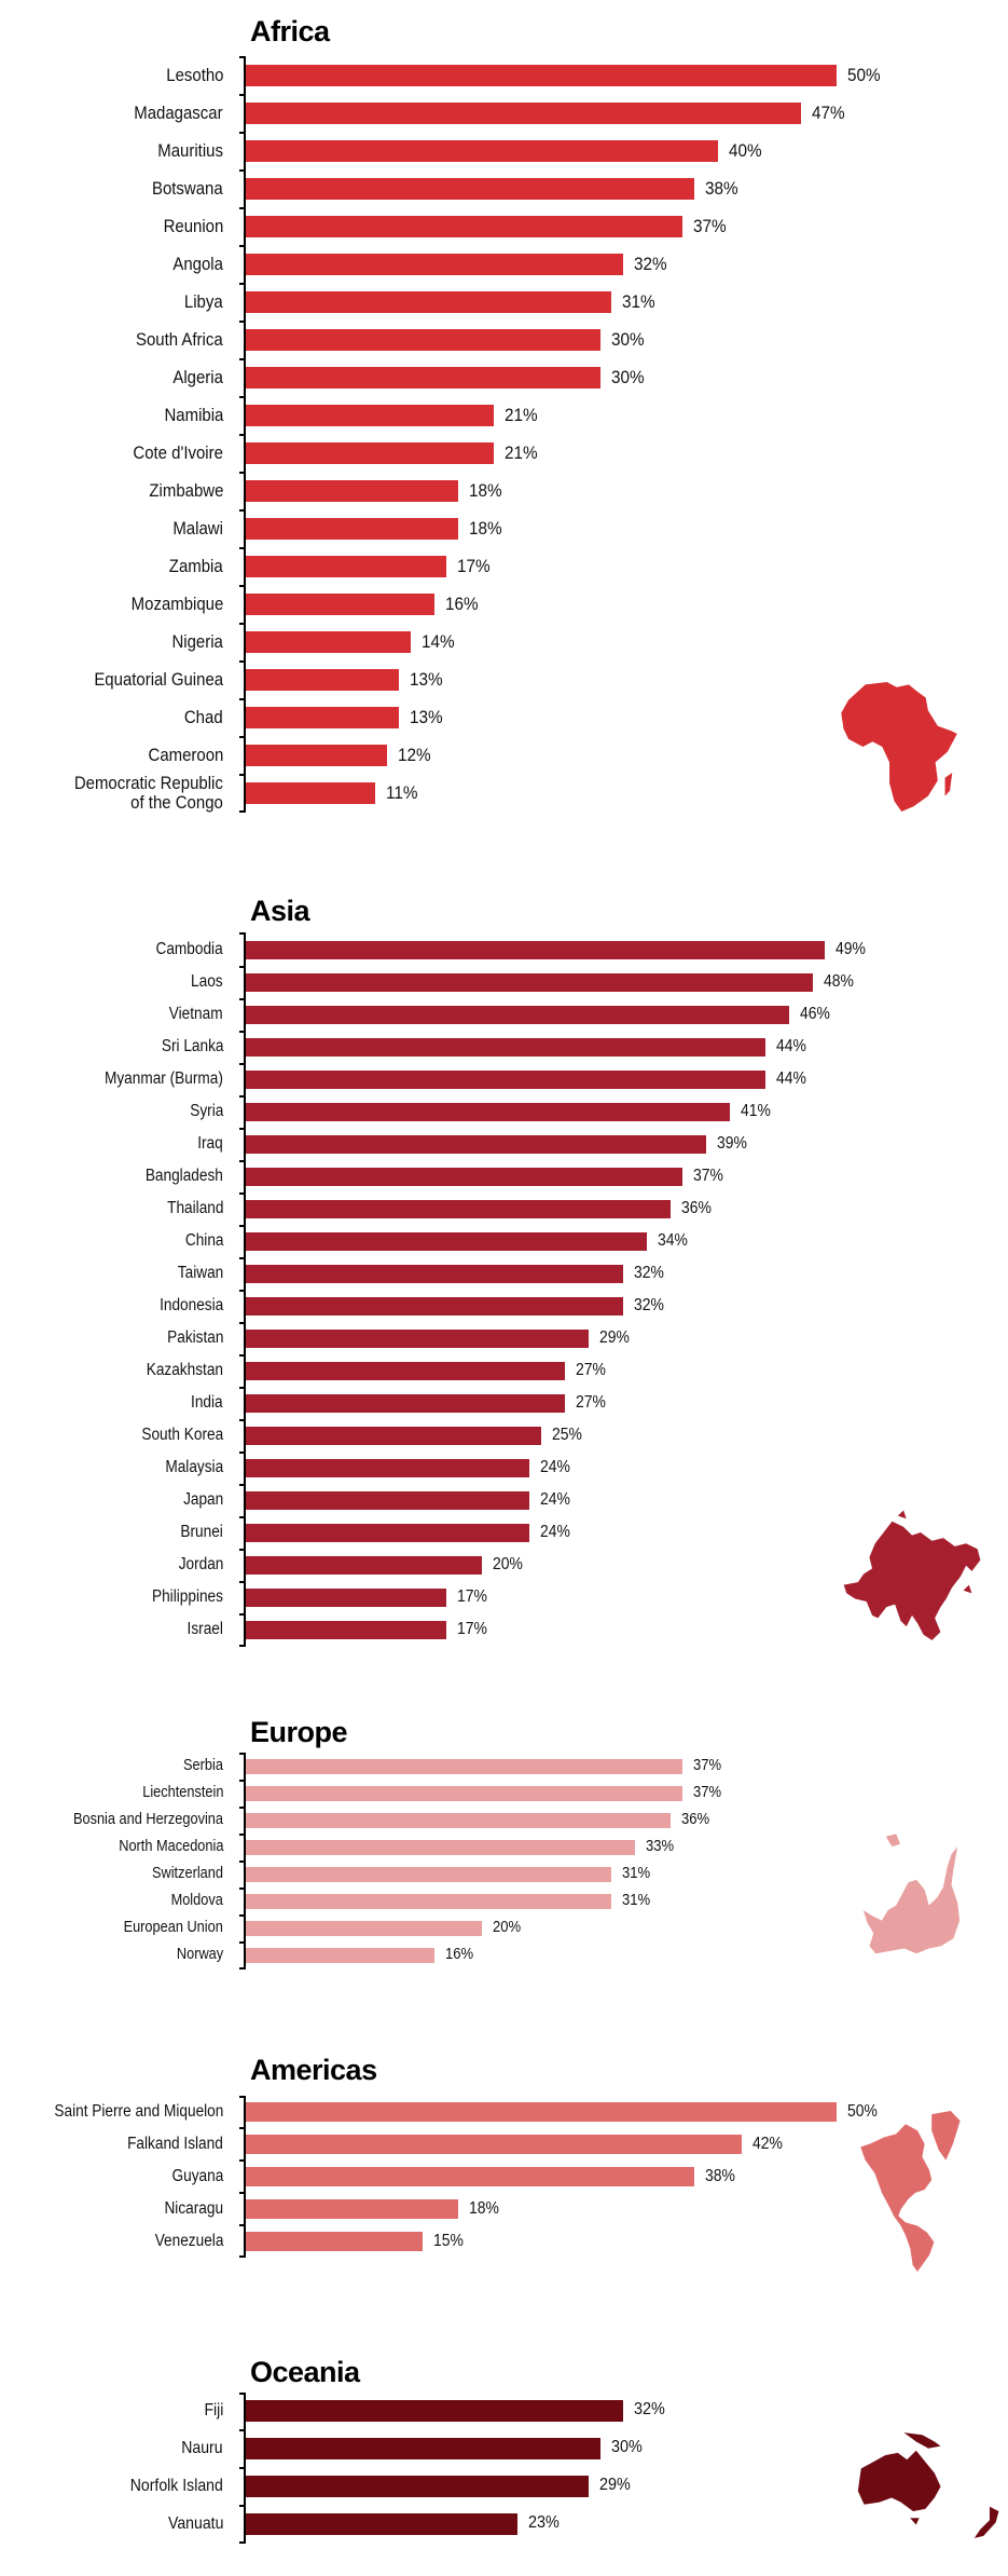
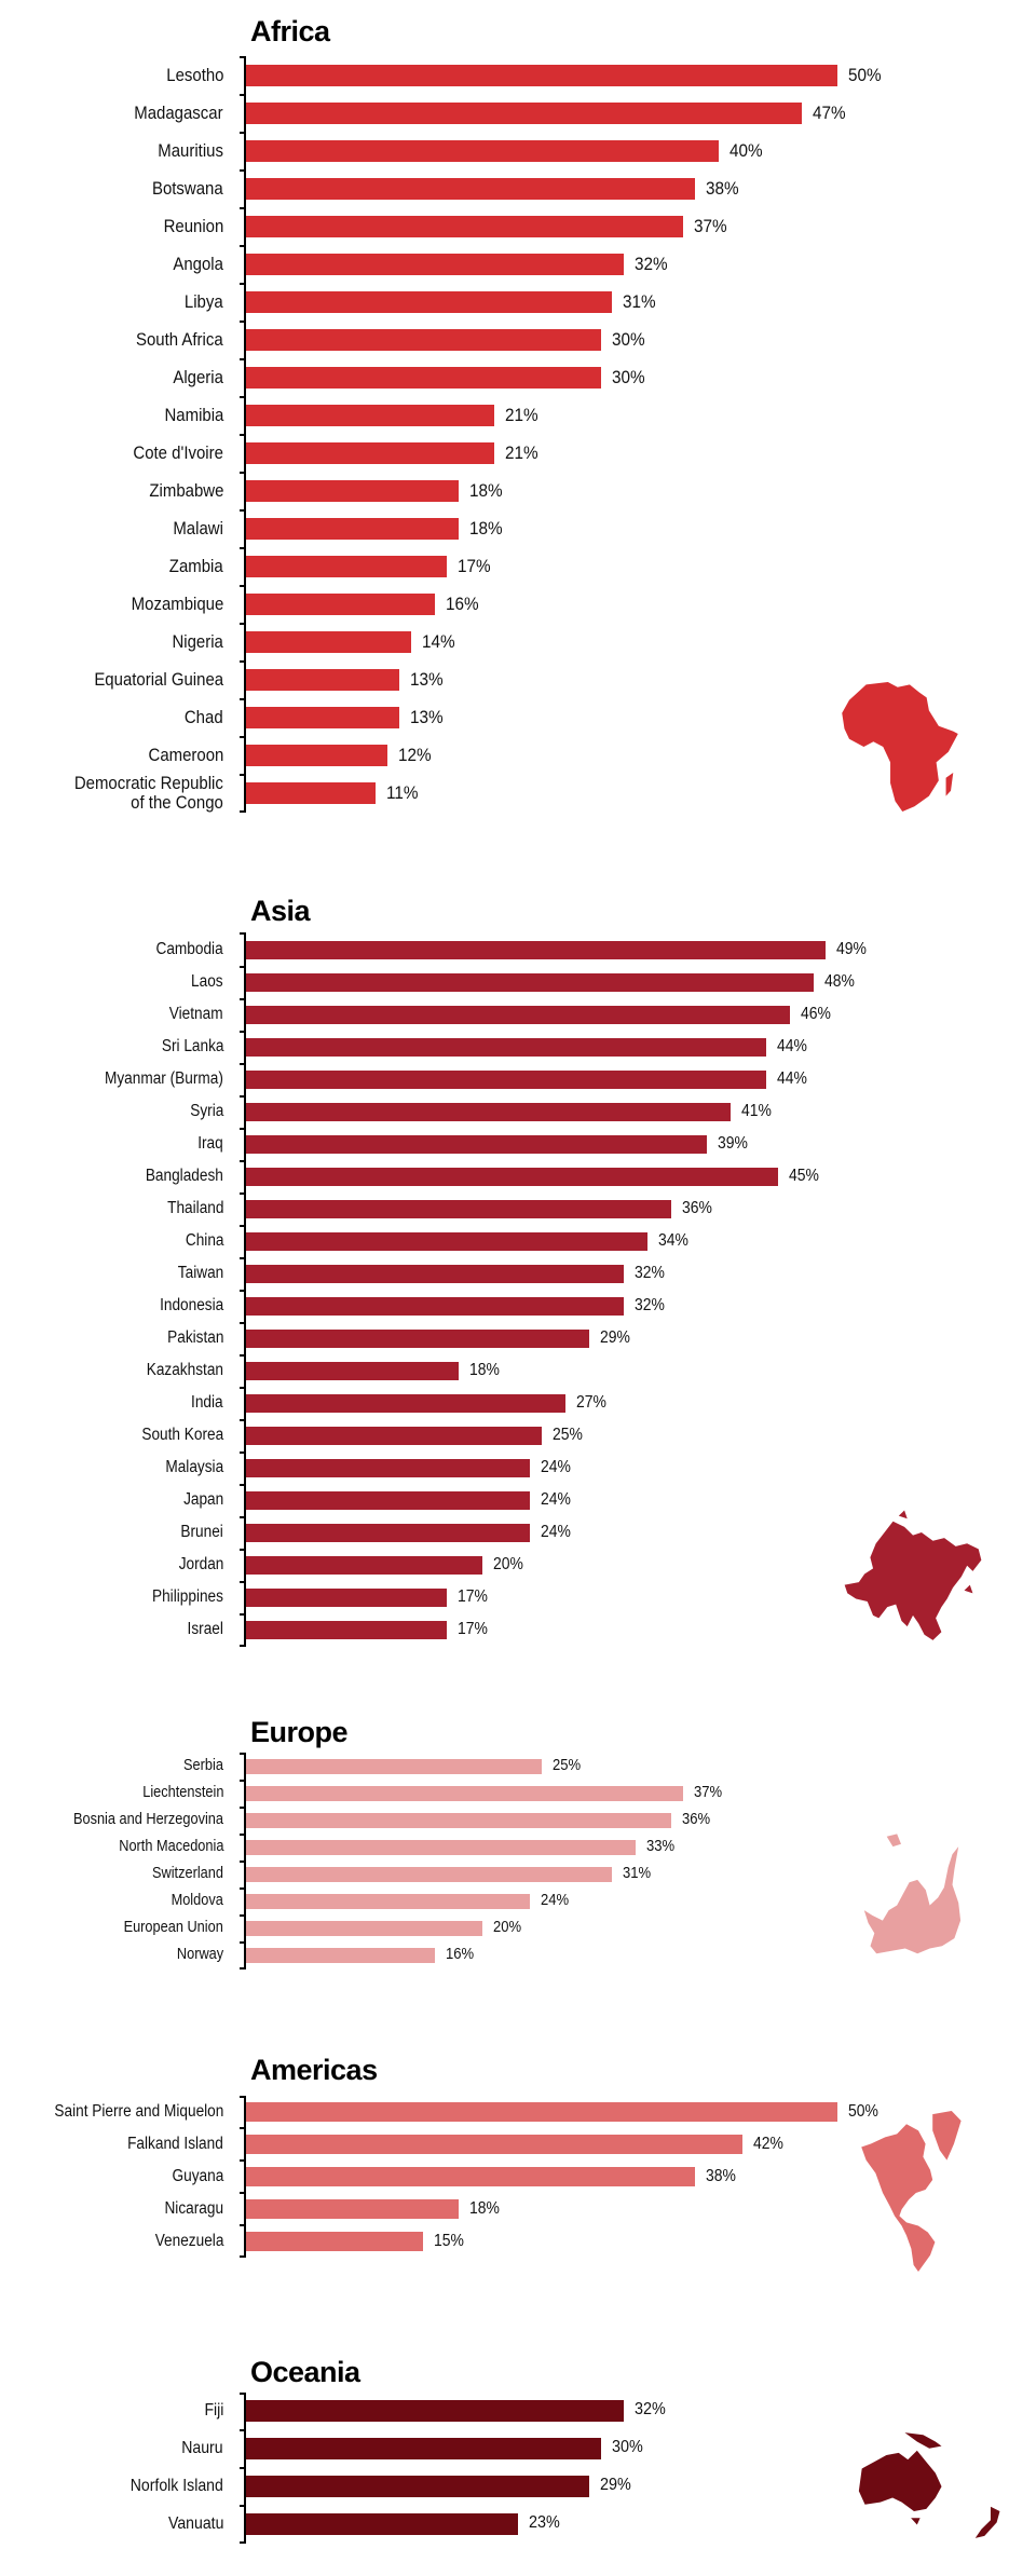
Asia/Bangladesh: 37% -> 45%
Asia/Kazakhstan: 27% -> 18%
Europe/Serbia: 37% -> 25%
Europe/Moldova: 31% -> 24%
